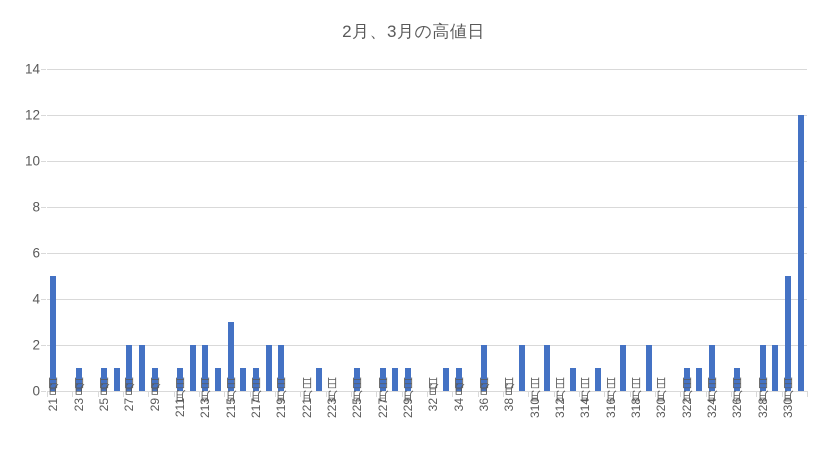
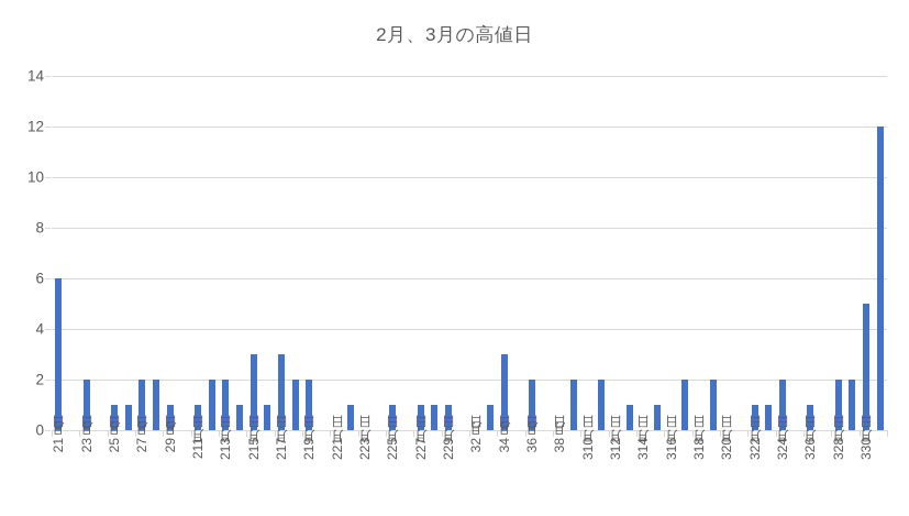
2月1日: 5 -> 6
2月3日: 1 -> 2
2月17日: 1 -> 3
3月4日: 1 -> 3
